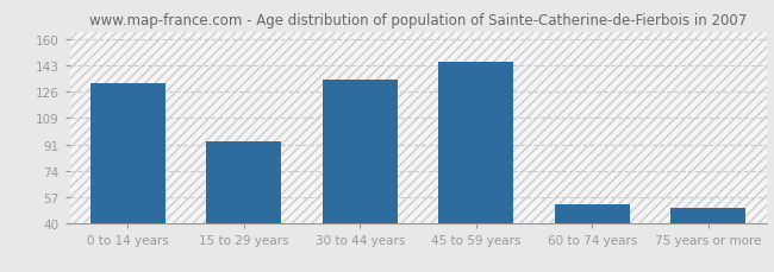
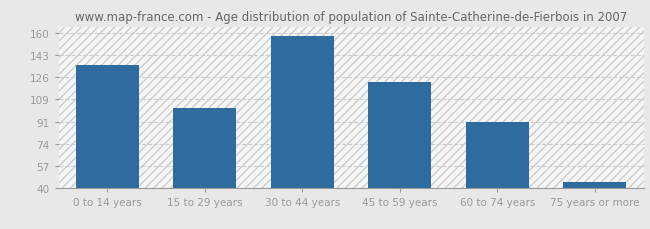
0 to 14 years: 131 -> 135
15 to 29 years: 93 -> 102
30 to 44 years: 134 -> 158
45 to 59 years: 145 -> 122
60 to 74 years: 52 -> 91
75 years or more: 50 -> 44
